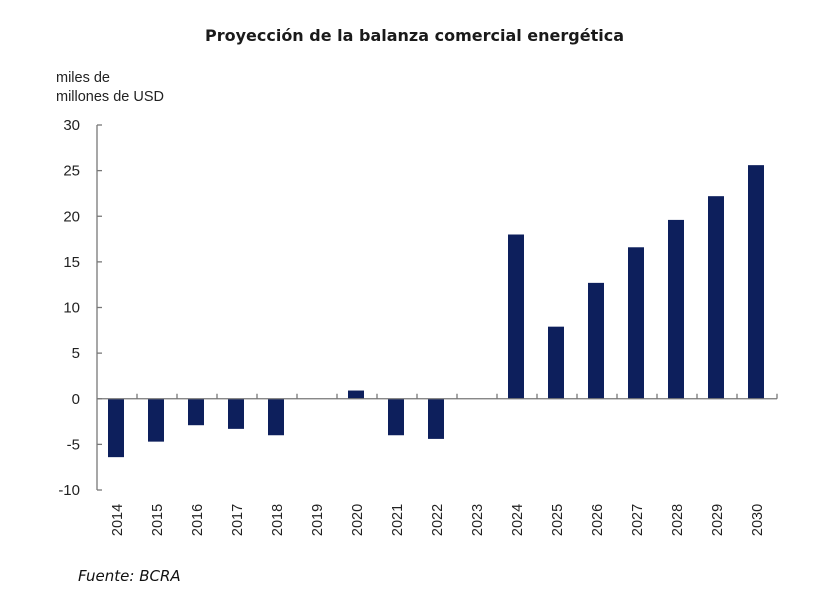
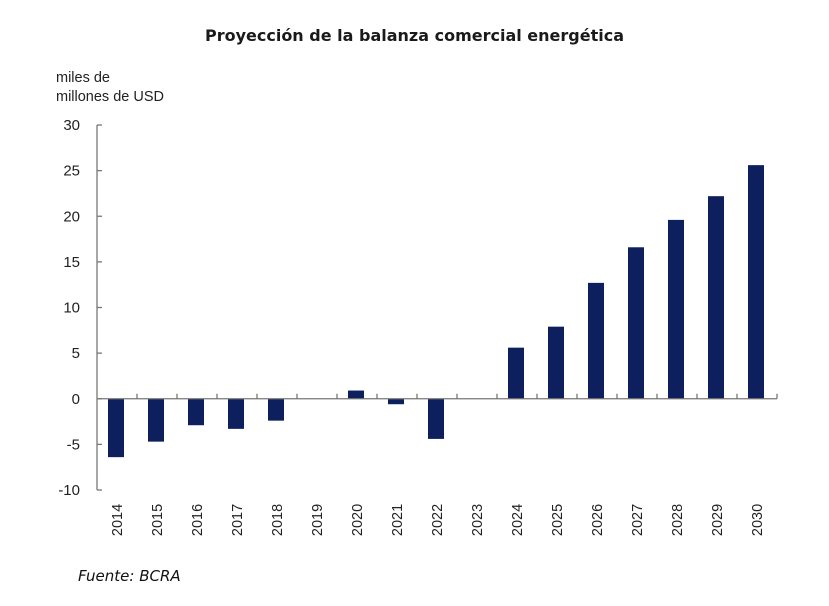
2018: -4 -> -2
2021: -4 -> -1
2024: 18 -> 6
